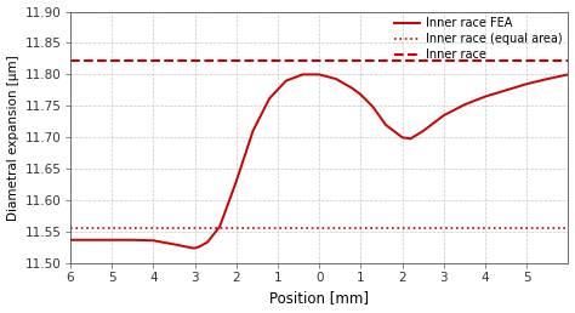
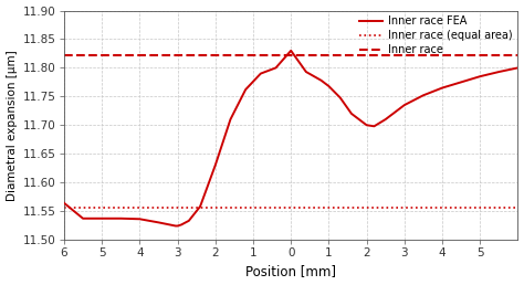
6: 11.537 -> 11.564
0: 11.800 -> 11.830
